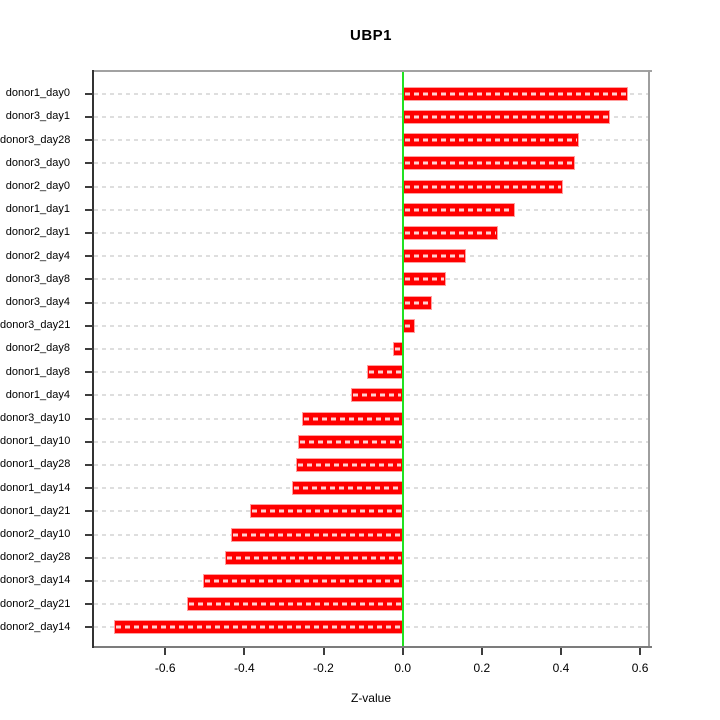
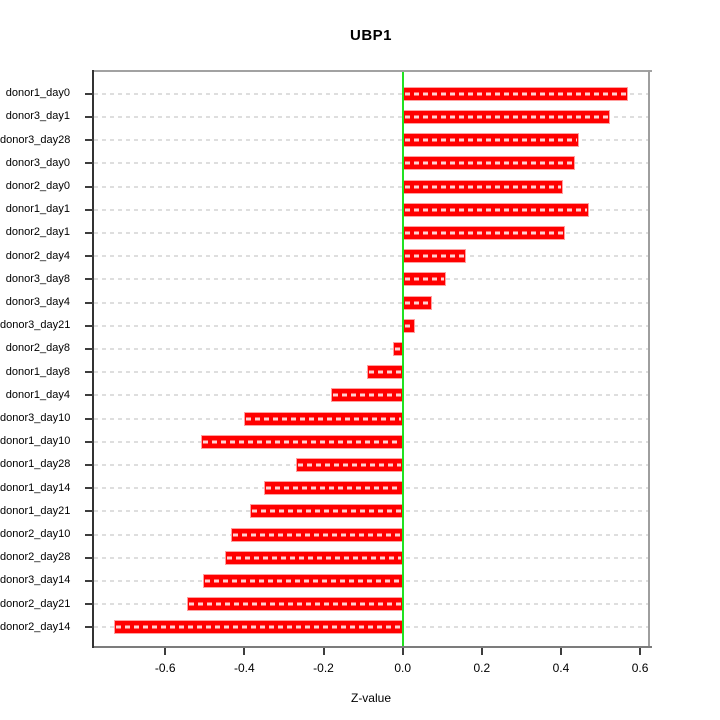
donor1_day1: 0.28 -> 0.47
donor2_day1: 0.24 -> 0.41
donor1_day4: -0.13 -> -0.18
donor3_day10: -0.26 -> -0.40
donor1_day10: -0.27 -> -0.51
donor1_day14: -0.28 -> -0.35
